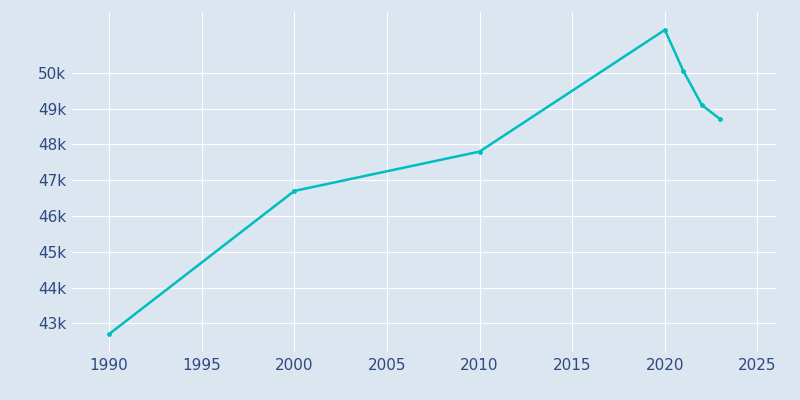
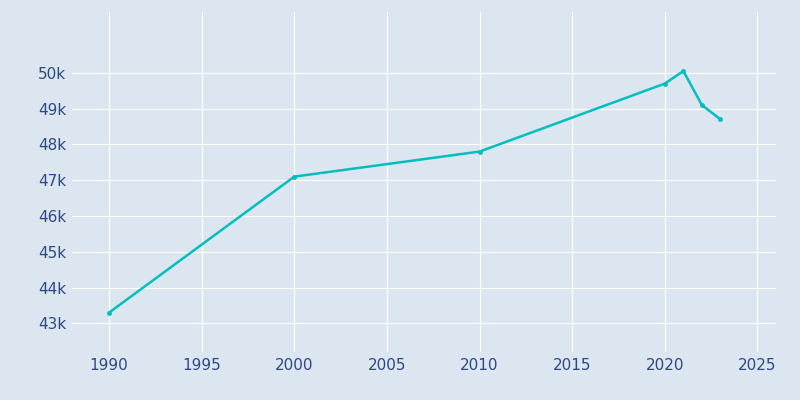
1990: 42.70k -> 43.30k
2000: 46.70k -> 47.10k
2020: 51.20k -> 49.70k
